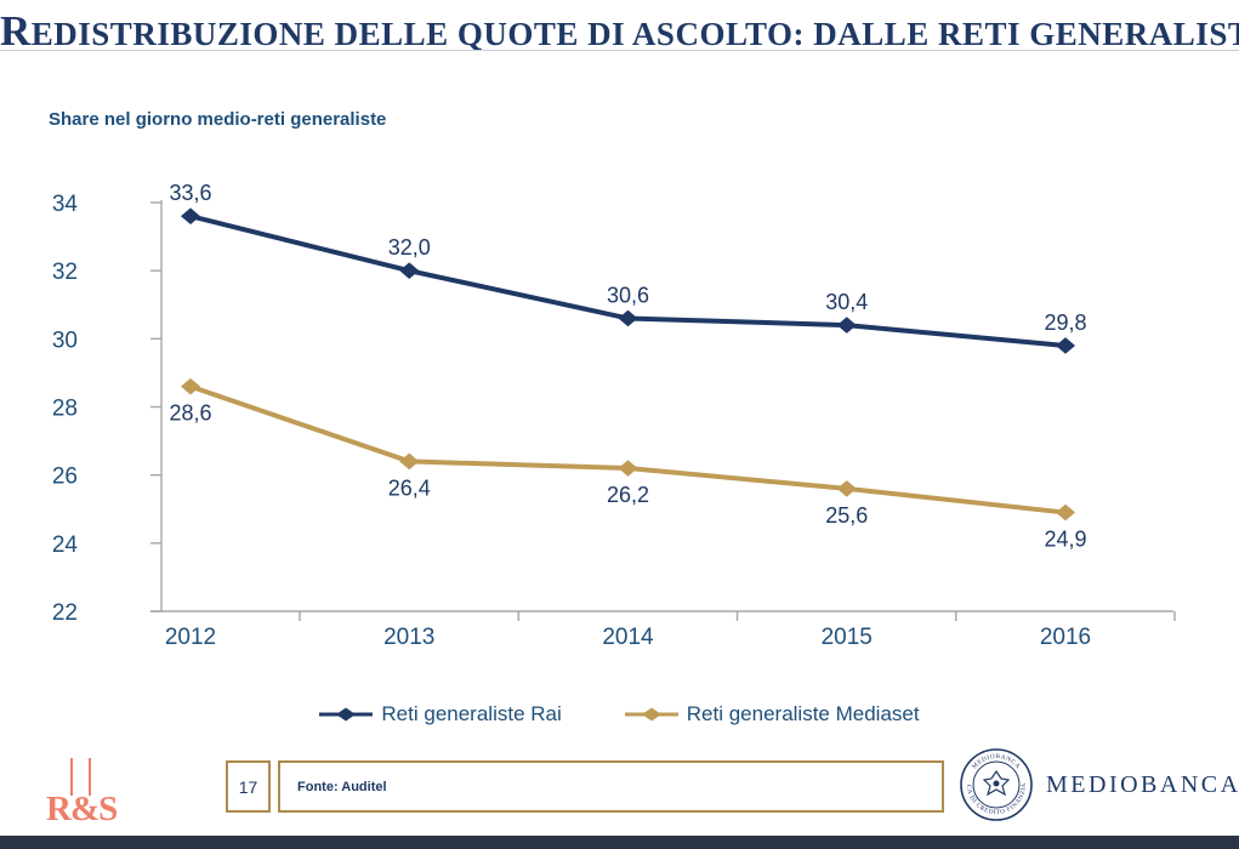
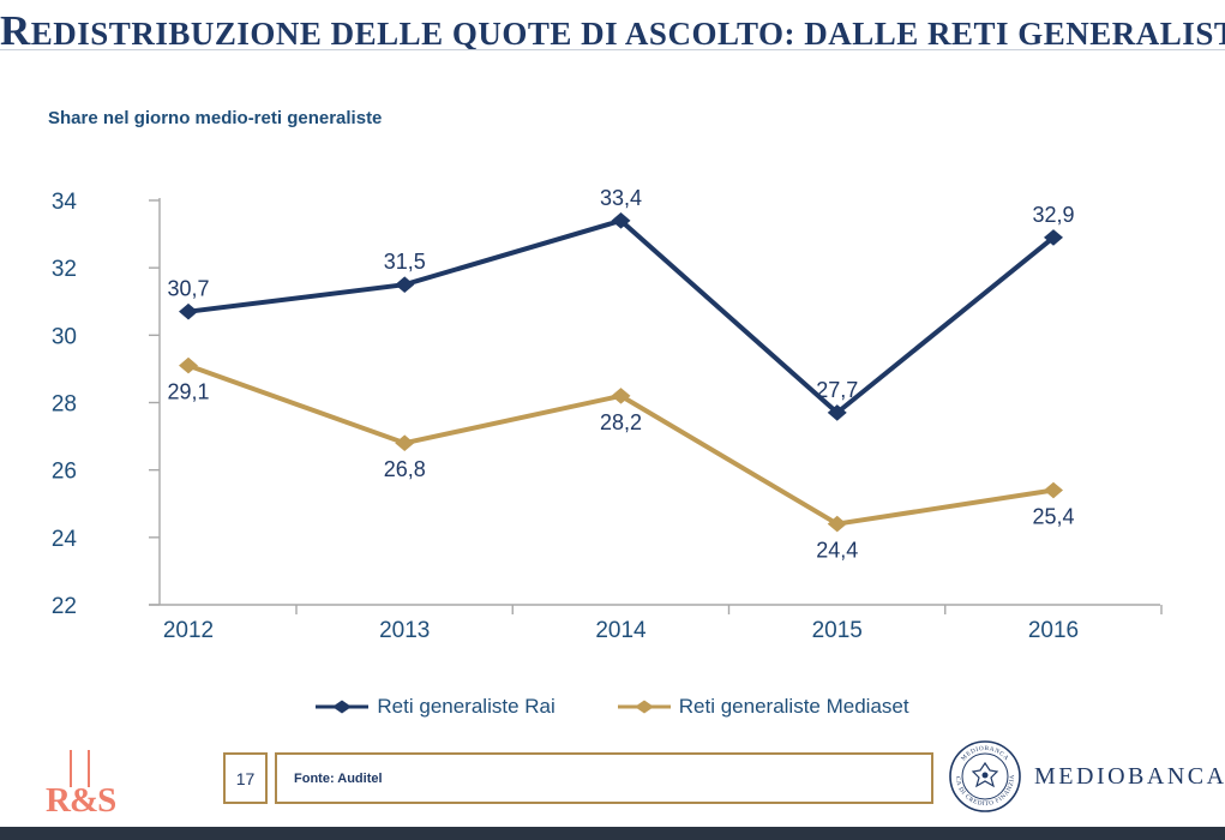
Reti generaliste Rai/2012: 33,6 -> 30,7
Reti generaliste Mediaset/2012: 28,6 -> 29,1
Reti generaliste Rai/2013: 32,0 -> 31,5
Reti generaliste Mediaset/2013: 26,4 -> 26,8
Reti generaliste Rai/2014: 30,6 -> 33,4
Reti generaliste Mediaset/2014: 26,2 -> 28,2
Reti generaliste Rai/2015: 30,4 -> 27,7
Reti generaliste Mediaset/2015: 25,6 -> 24,4
Reti generaliste Rai/2016: 29,8 -> 32,9
Reti generaliste Mediaset/2016: 24,9 -> 25,4
